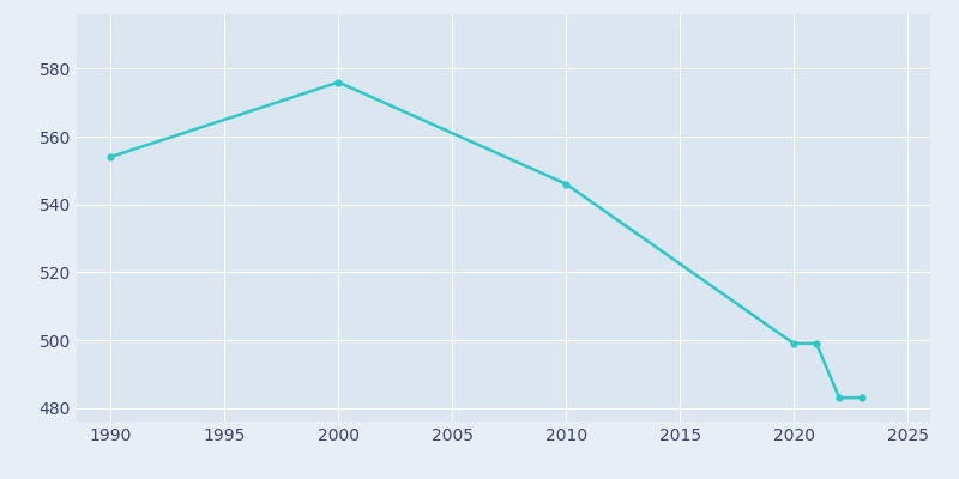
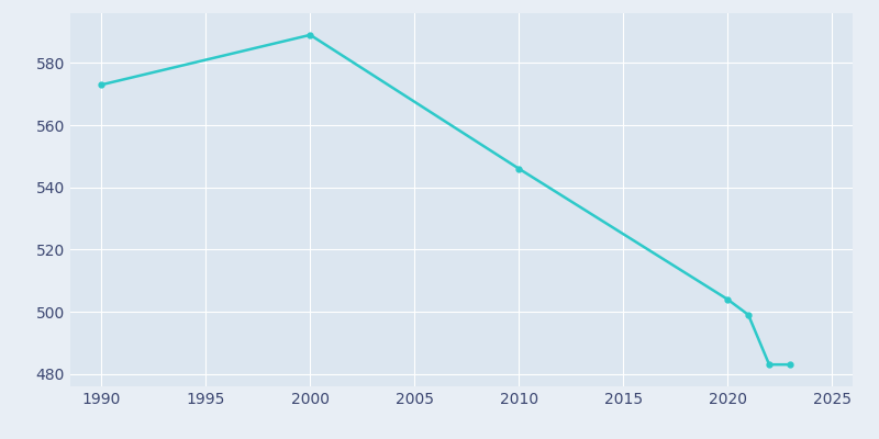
1990: 554 -> 573
2000: 576 -> 589
2020: 499 -> 504
